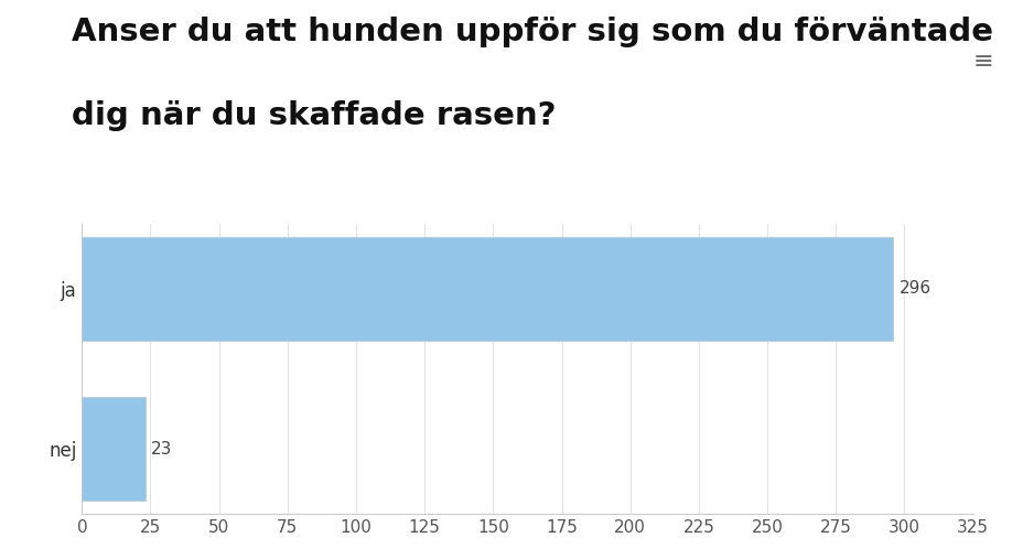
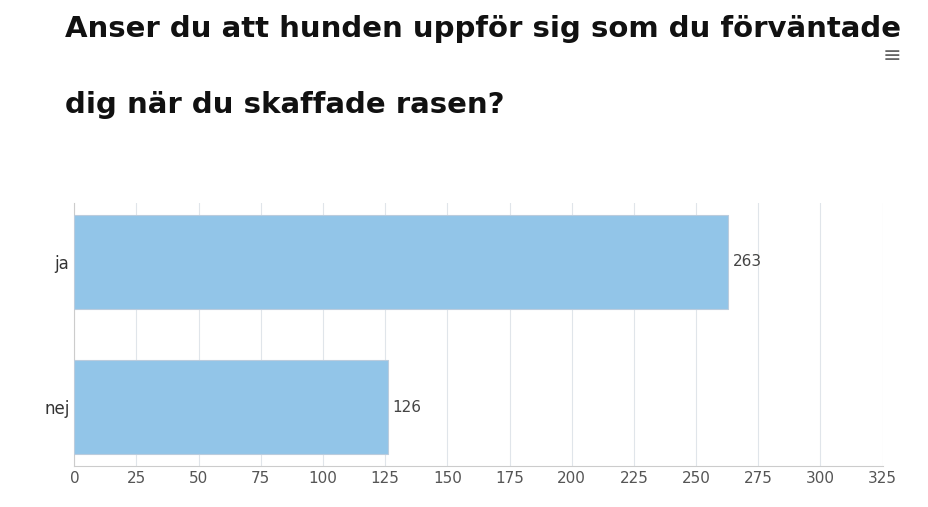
ja: 296 -> 263
nej: 23 -> 126
